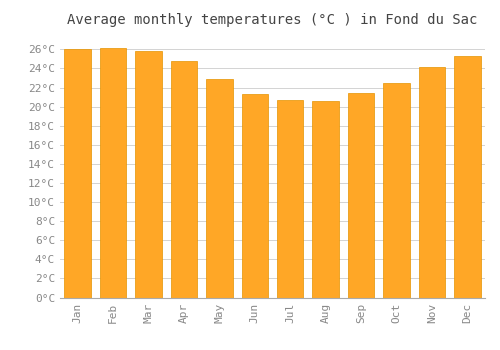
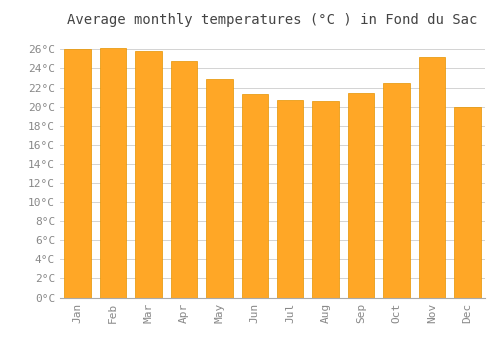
Nov: 24.2°C -> 25.2°C
Dec: 25.3°C -> 20.0°C
